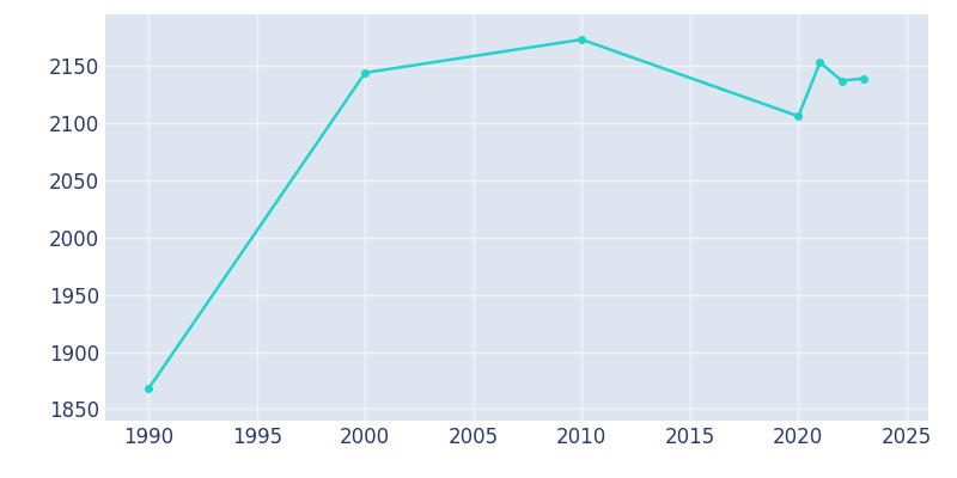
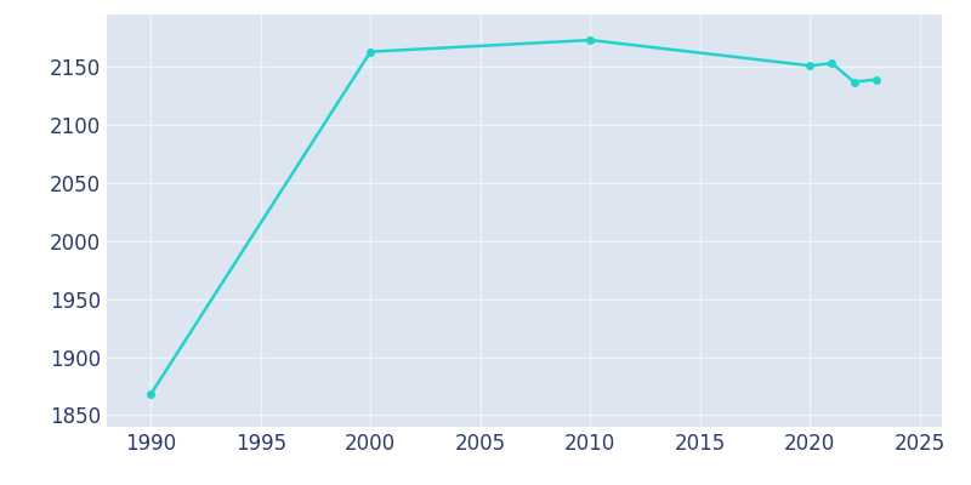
2000: 2144 -> 2163
2020: 2106 -> 2151
